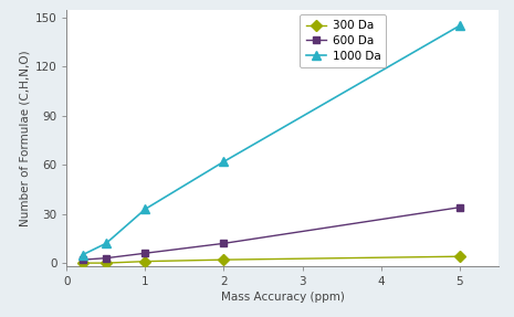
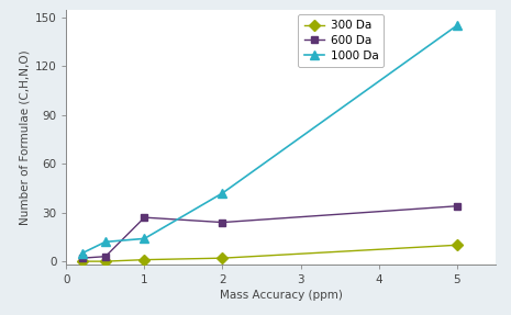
600 Da/1: 6 -> 27
1000 Da/1: 33 -> 14
600 Da/2: 12 -> 24
1000 Da/2: 62 -> 42
300 Da/5: 4 -> 10
